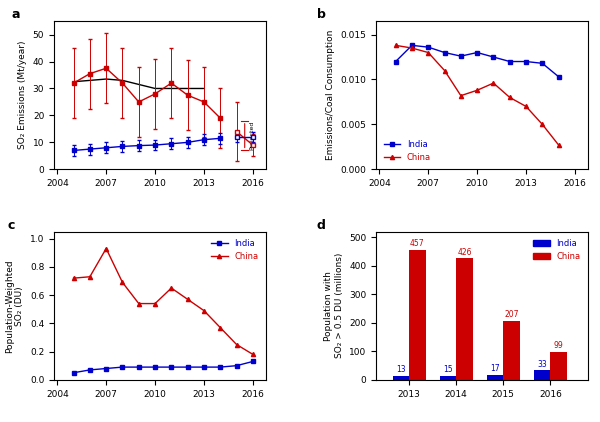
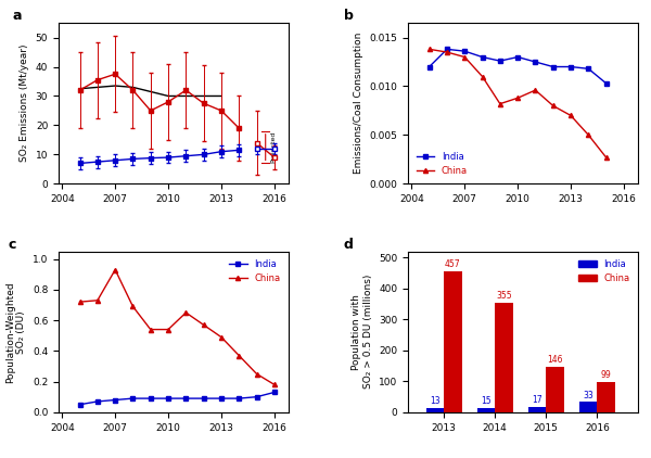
China/2014: 426 -> 355
China/2015: 207 -> 146
